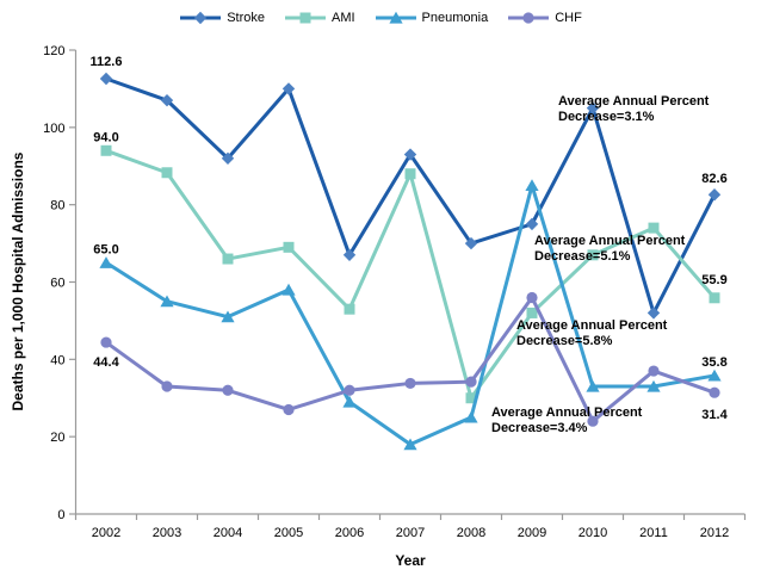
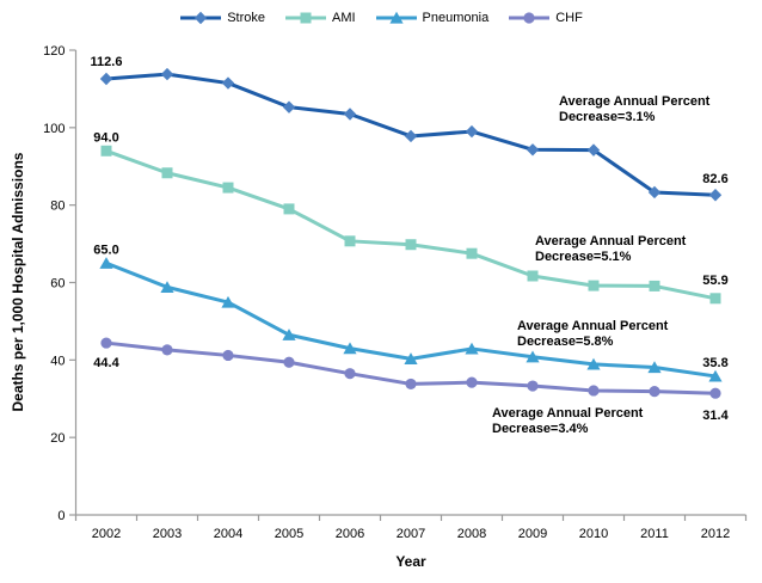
Stroke/2003: 107 -> 114
Pneumonia/2003: 55 -> 59
CHF/2003: 33 -> 43
Stroke/2004: 92 -> 112
AMI/2004: 66 -> 84
Pneumonia/2004: 51 -> 55
CHF/2004: 32 -> 41
Stroke/2005: 110 -> 105
AMI/2005: 69 -> 79
Pneumonia/2005: 58 -> 46
CHF/2005: 27 -> 39
Stroke/2006: 67 -> 104
AMI/2006: 53 -> 71
Pneumonia/2006: 29 -> 43
CHF/2006: 32 -> 36
Stroke/2007: 93 -> 98
AMI/2007: 88 -> 70
Pneumonia/2007: 18 -> 40
Stroke/2008: 70 -> 99
AMI/2008: 30 -> 68
Pneumonia/2008: 25 -> 43
Stroke/2009: 75 -> 94
AMI/2009: 52 -> 62
Pneumonia/2009: 85 -> 41
CHF/2009: 56 -> 33
Stroke/2010: 105 -> 94
AMI/2010: 67 -> 59
Pneumonia/2010: 33 -> 39
CHF/2010: 24 -> 32
Stroke/2011: 52 -> 83
AMI/2011: 74 -> 59
Pneumonia/2011: 33 -> 38
CHF/2011: 37 -> 32
